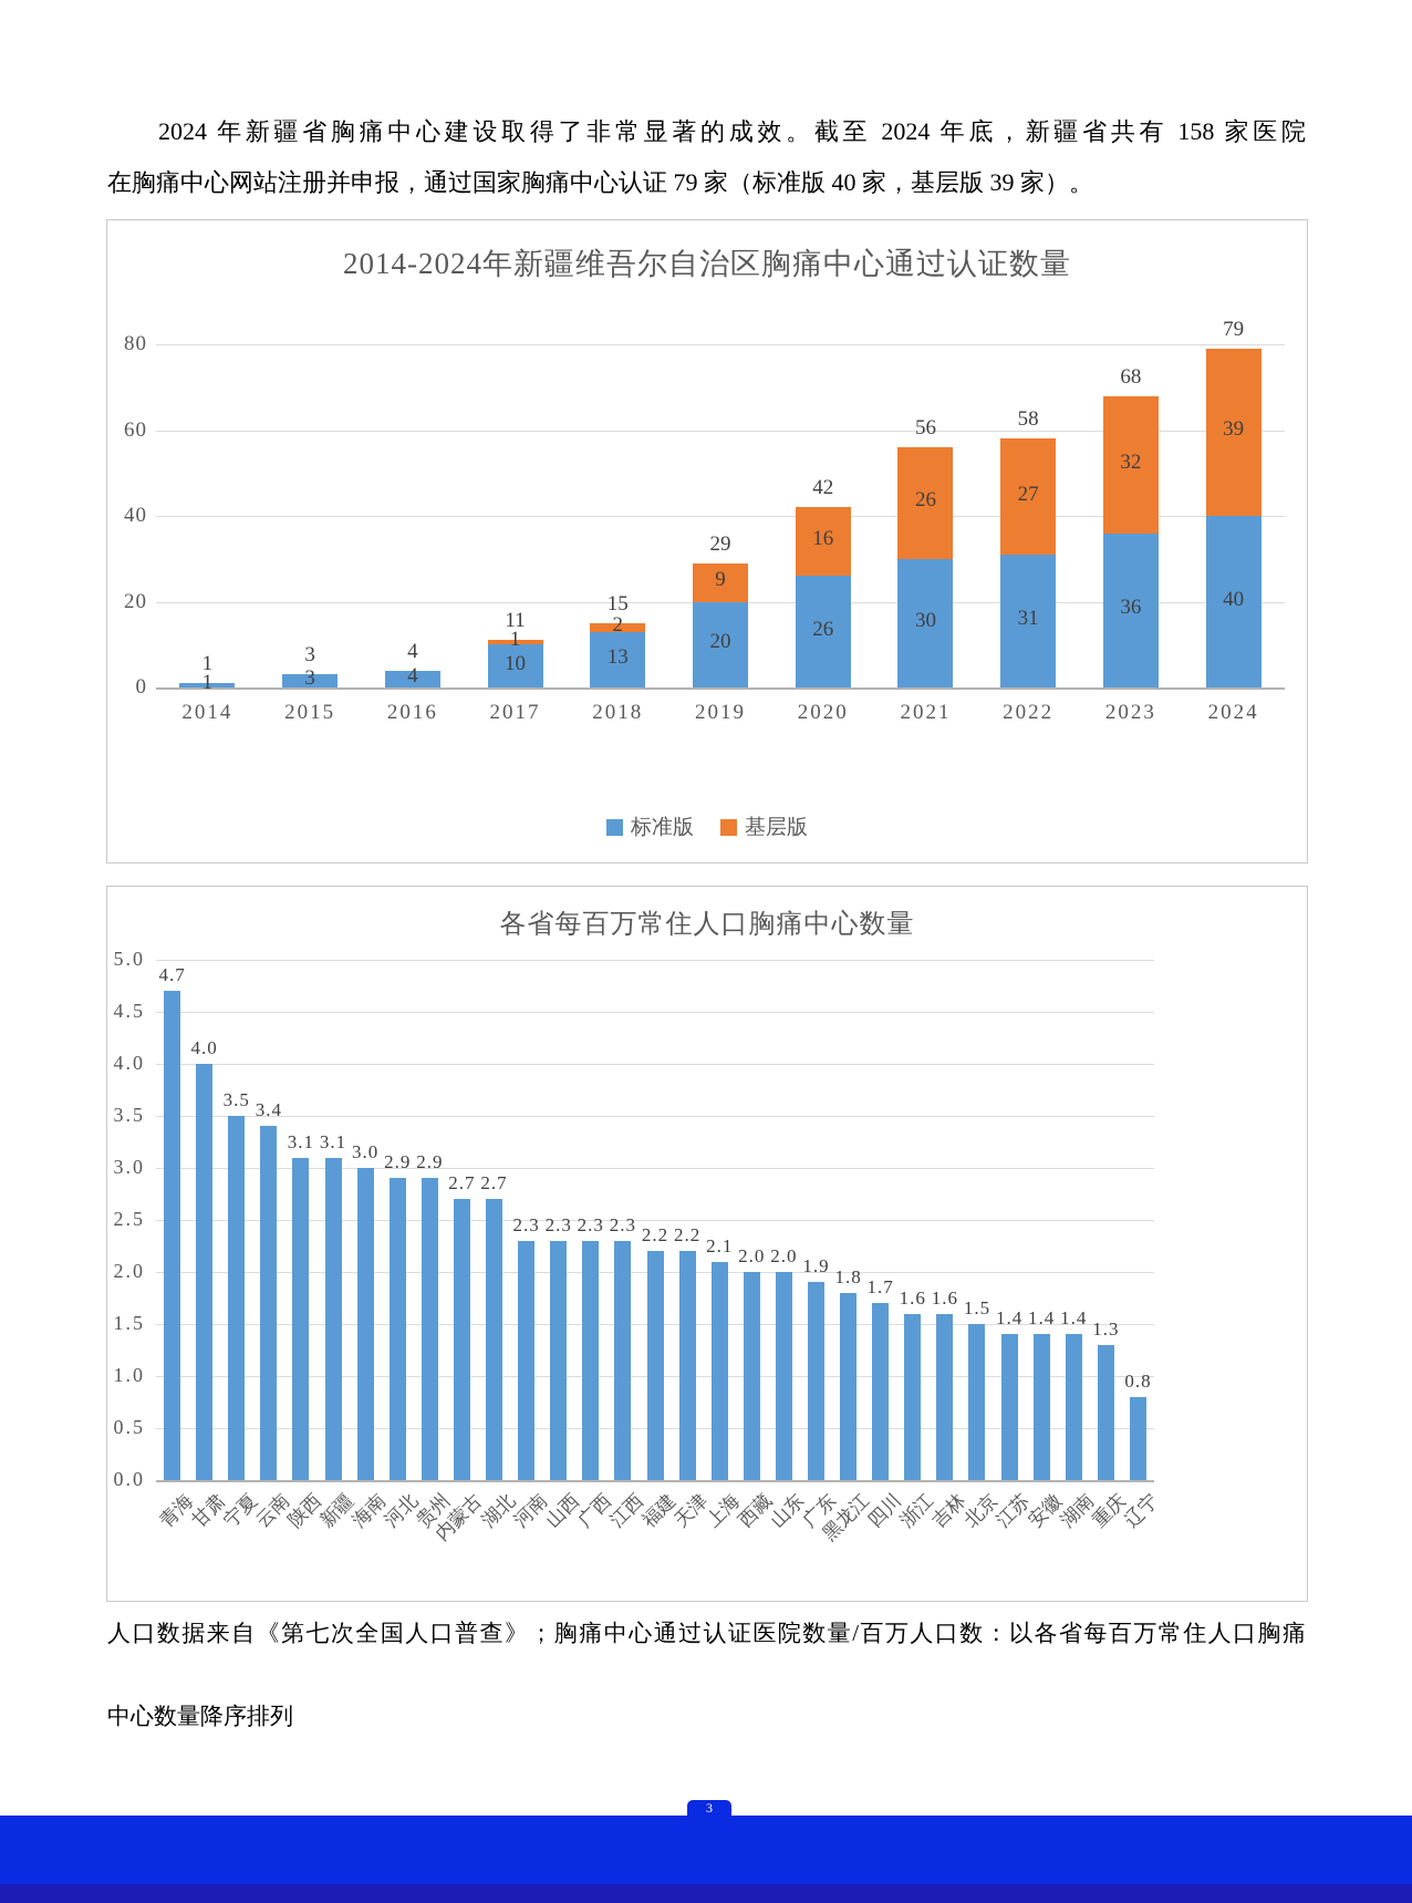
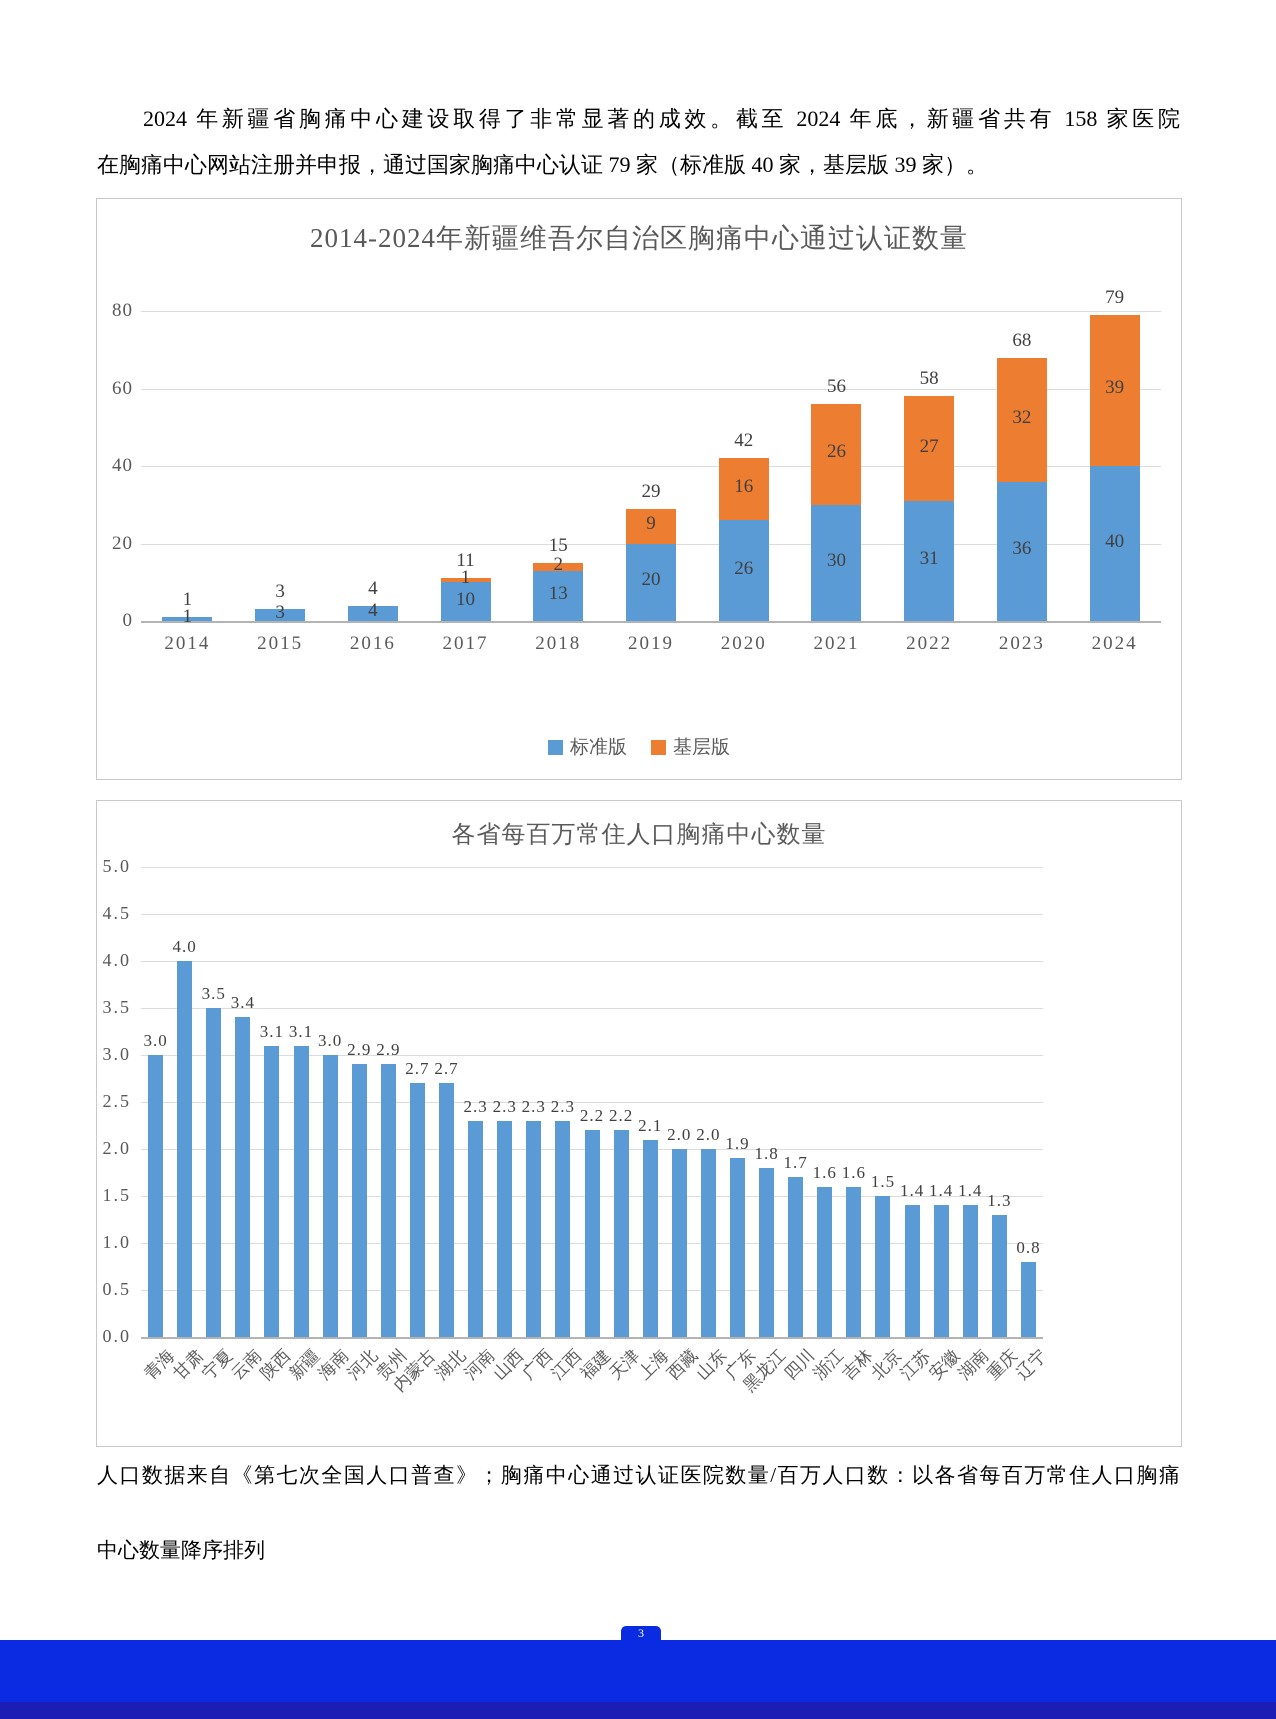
各省每百万常住人口胸痛中心数量/青海: 4.7 -> 3.0
